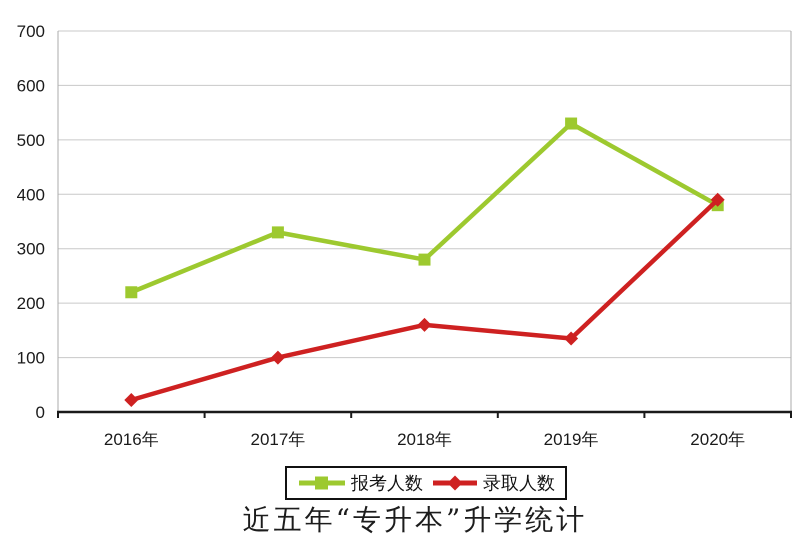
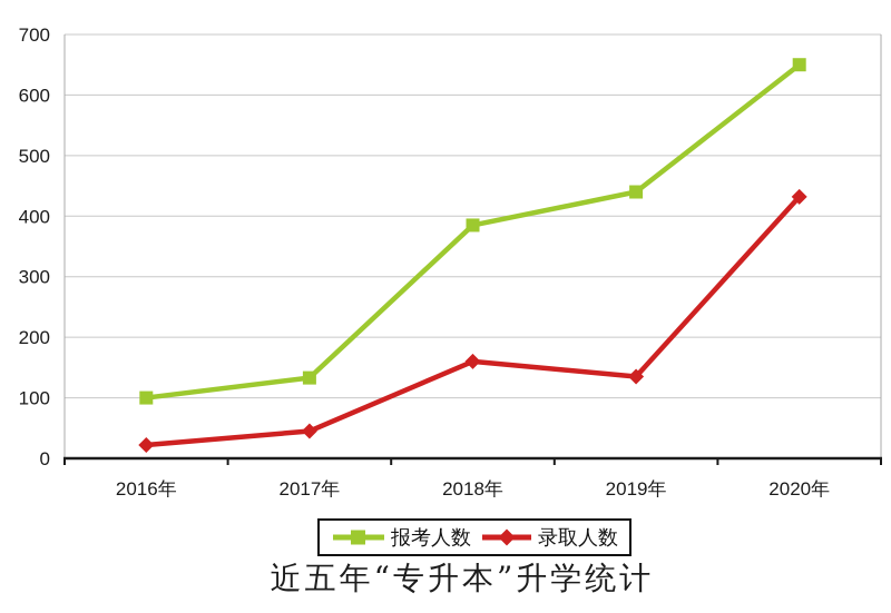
报考人数/2016年: 220 -> 100
报考人数/2017年: 330 -> 130
录取人数/2017年: 100 -> 40
报考人数/2018年: 280 -> 380
报考人数/2019年: 530 -> 440
报考人数/2020年: 380 -> 650
录取人数/2020年: 390 -> 430
